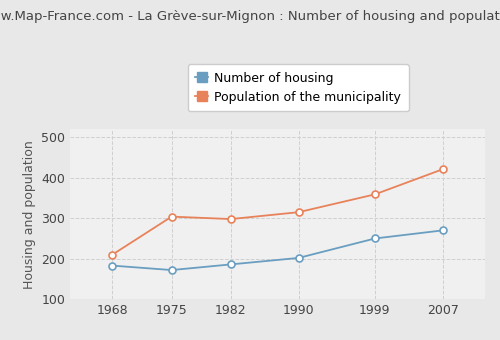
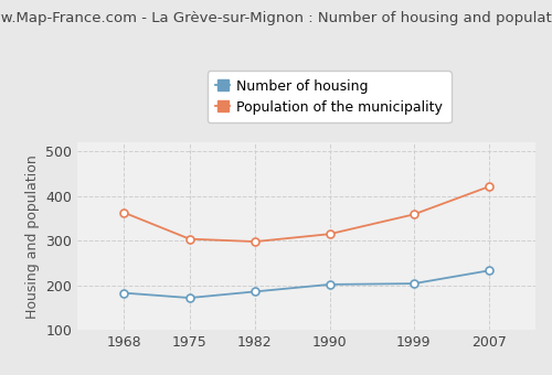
Population of the municipality/1968: 210 -> 363
Number of housing/1999: 250 -> 204
Number of housing/2007: 270 -> 233
